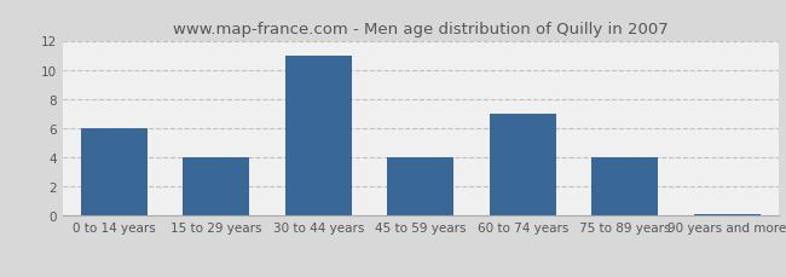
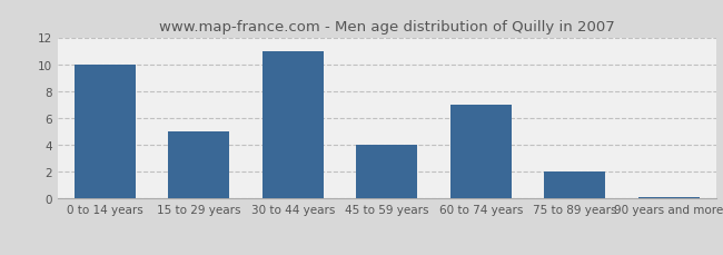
0 to 14 years: 6.0 -> 10.0
15 to 29 years: 4.0 -> 5.0
75 to 89 years: 4.0 -> 2.0
